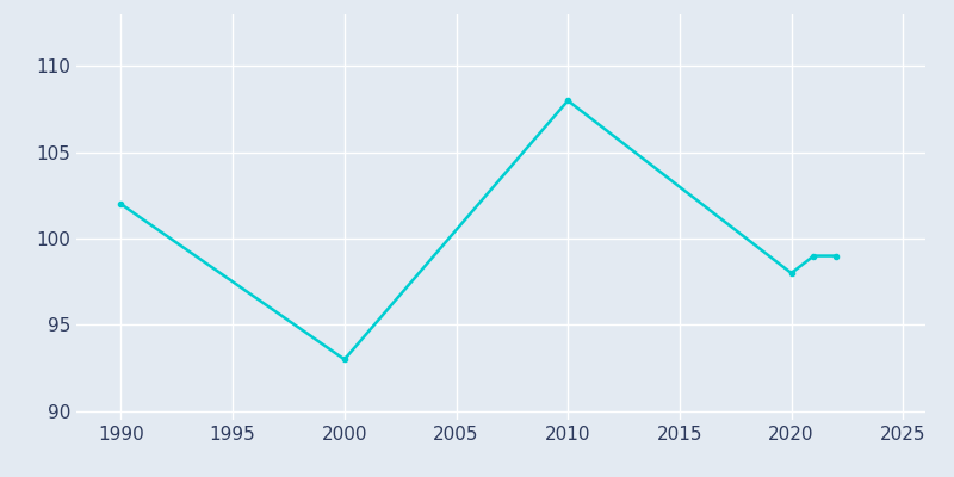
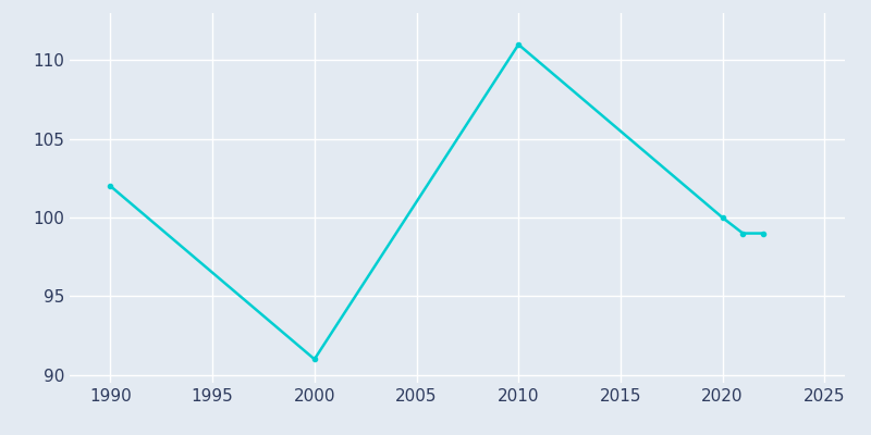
2000: 93 -> 91
2010: 108 -> 111
2020: 98 -> 100
